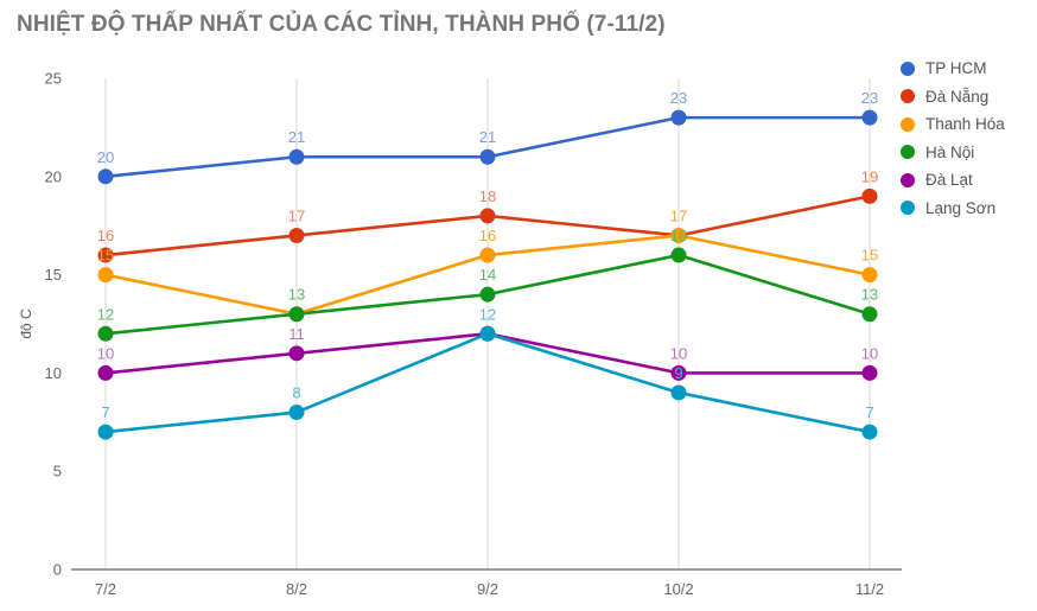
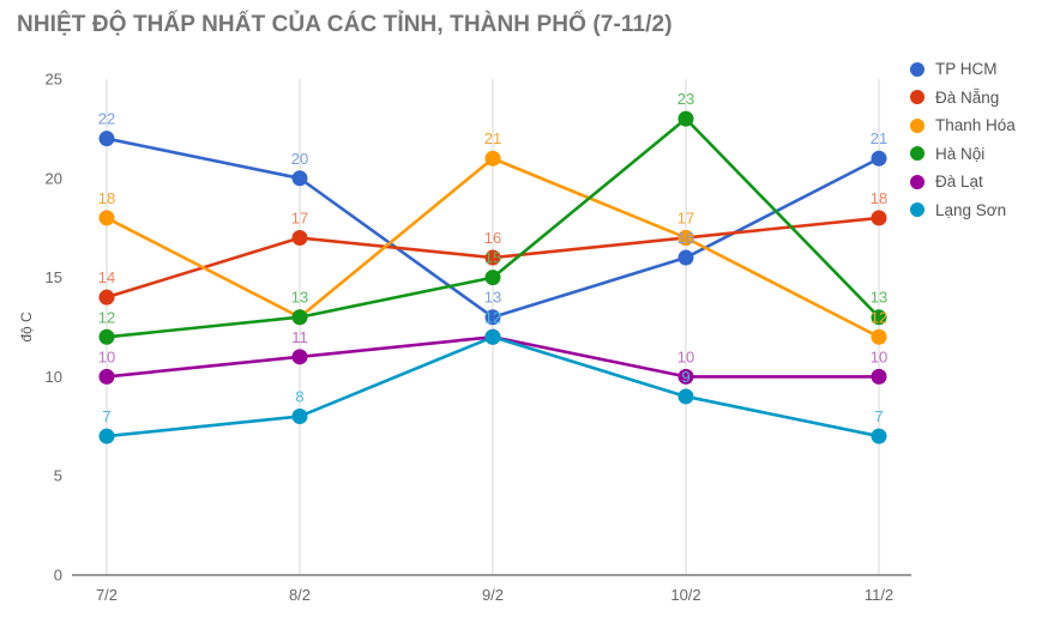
TP HCM/7/2: 20 -> 22
Đà Nẵng/7/2: 16 -> 14
Thanh Hóa/7/2: 15 -> 18
TP HCM/8/2: 21 -> 20
TP HCM/9/2: 21 -> 13
Đà Nẵng/9/2: 18 -> 16
Thanh Hóa/9/2: 16 -> 21
Hà Nội/9/2: 14 -> 15
TP HCM/10/2: 23 -> 16
Hà Nội/10/2: 16 -> 23
TP HCM/11/2: 23 -> 21
Đà Nẵng/11/2: 19 -> 18
Thanh Hóa/11/2: 15 -> 12
